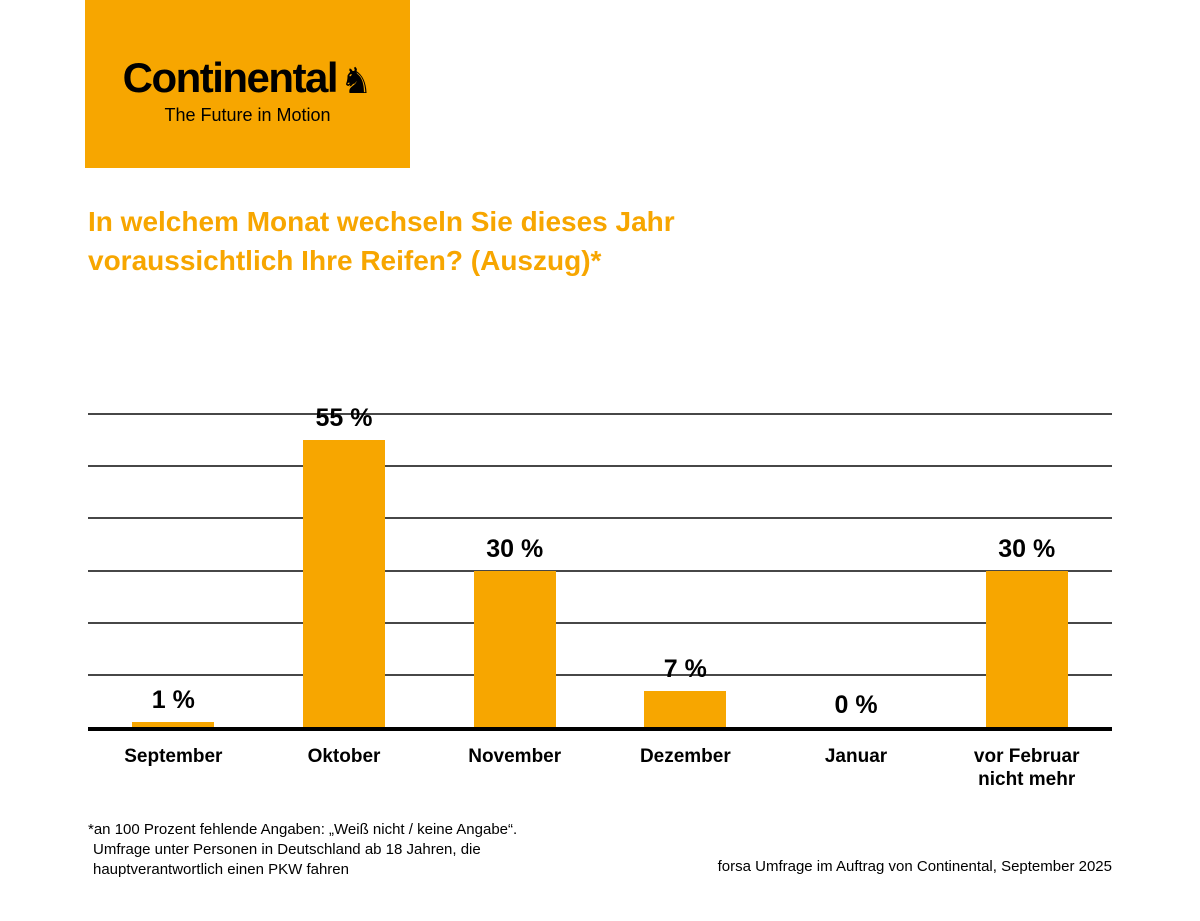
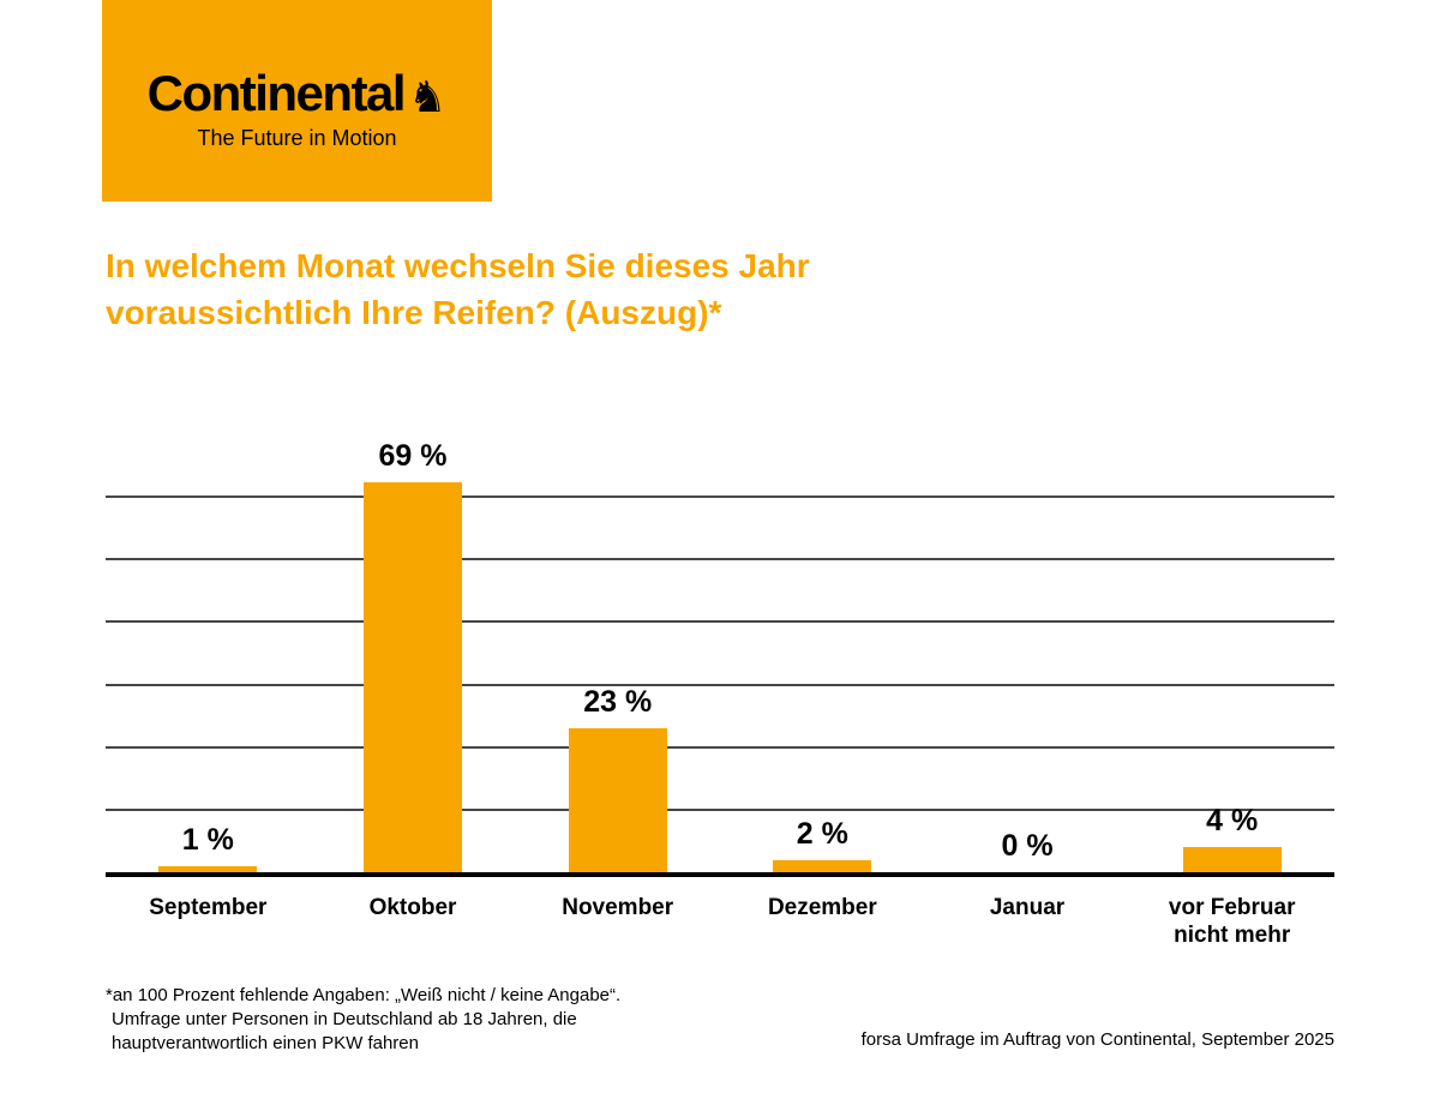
Oktober: 55 -> 69
November: 30 -> 23
Dezember: 7 -> 2
vor Februar nicht mehr: 30 -> 4
